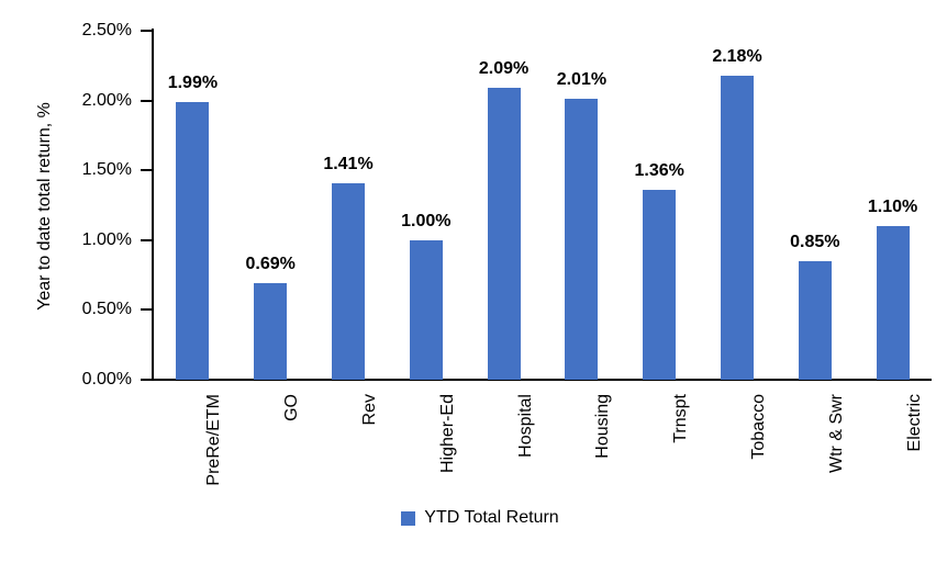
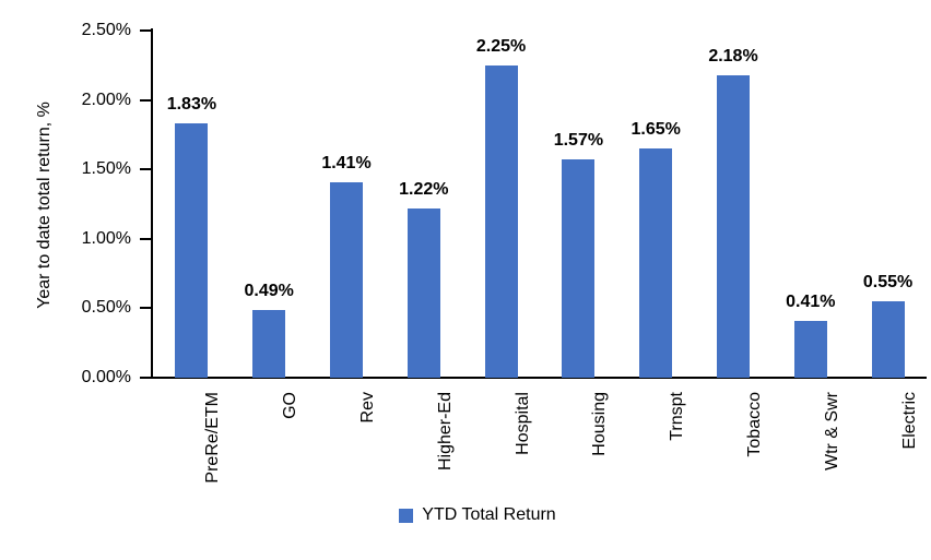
PreRe/ETM: 1.99% -> 1.83%
GO: 0.69% -> 0.49%
Higher-Ed: 1.00% -> 1.22%
Hospital: 2.09% -> 2.25%
Housing: 2.01% -> 1.57%
Trnspt: 1.36% -> 1.65%
Wtr & Swr: 0.85% -> 0.41%
Electric: 1.10% -> 0.55%
